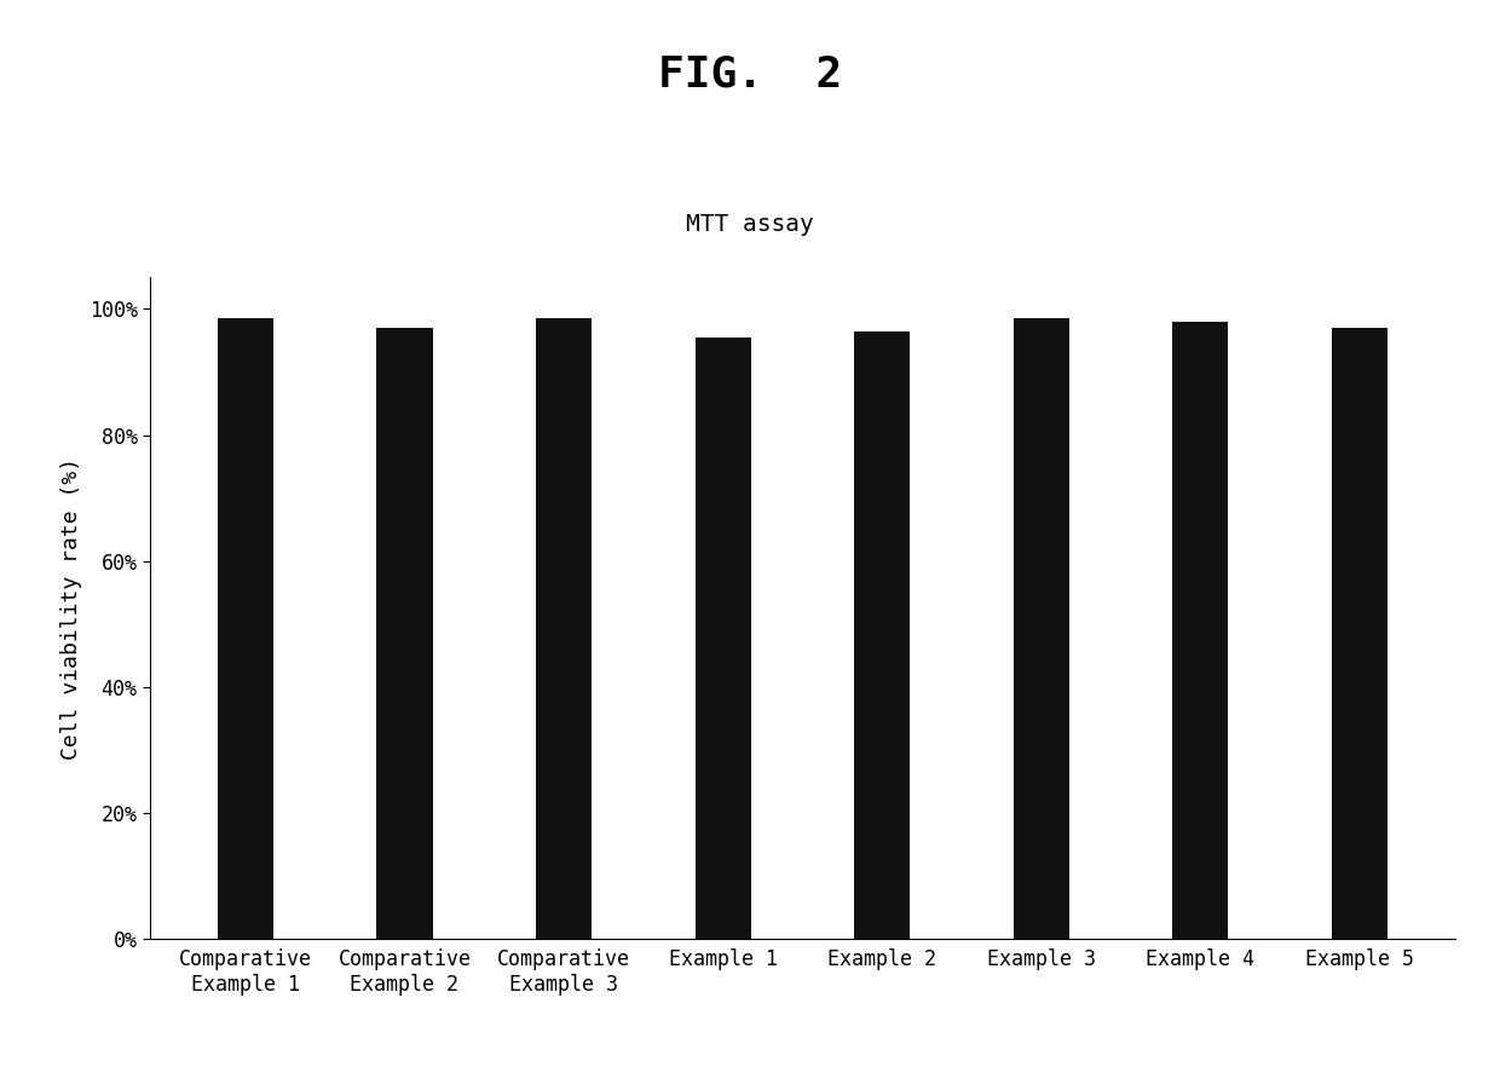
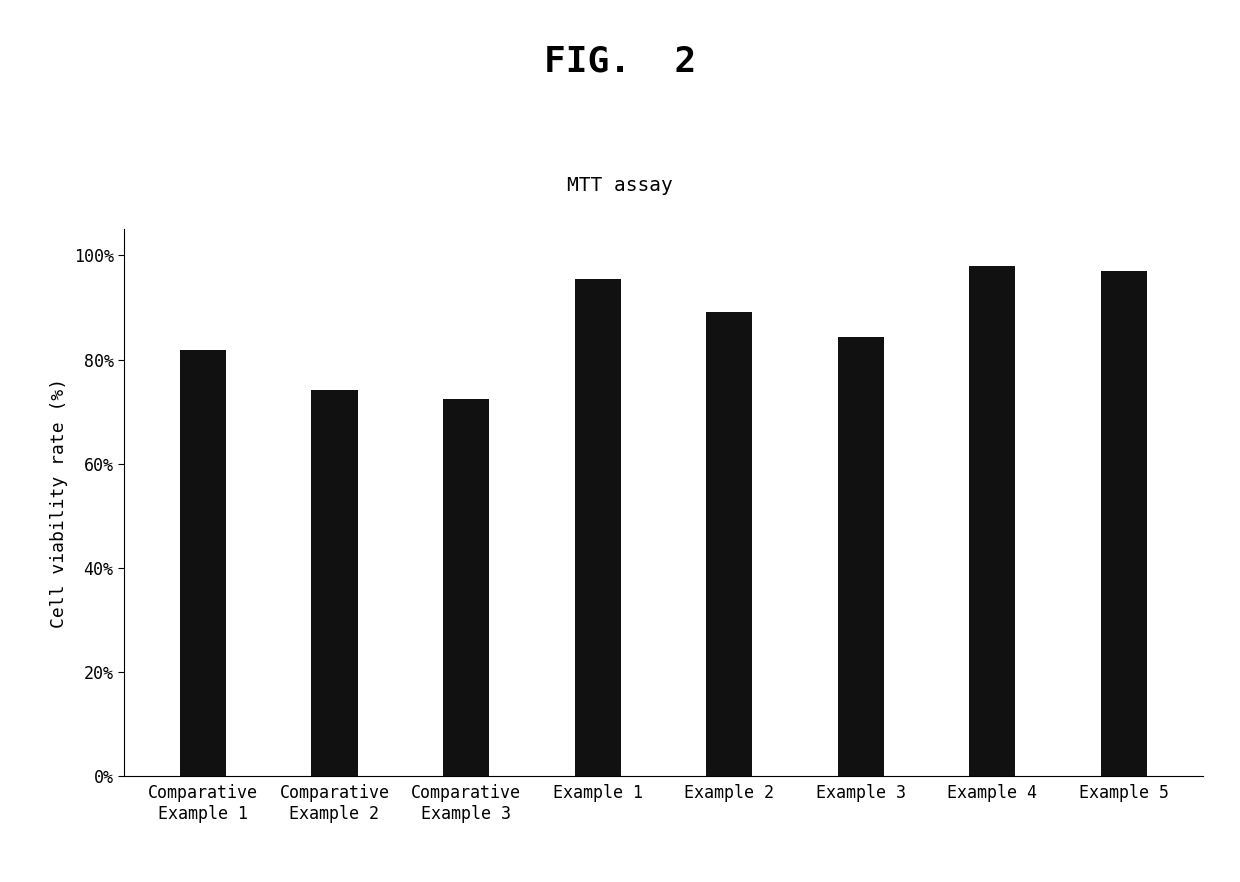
Comparative Example 1: 98.5% -> 81.8%
Comparative Example 2: 97.0% -> 74.2%
Comparative Example 3: 98.5% -> 72.4%
Example 2: 96.5% -> 89.2%
Example 3: 98.5% -> 84.4%
